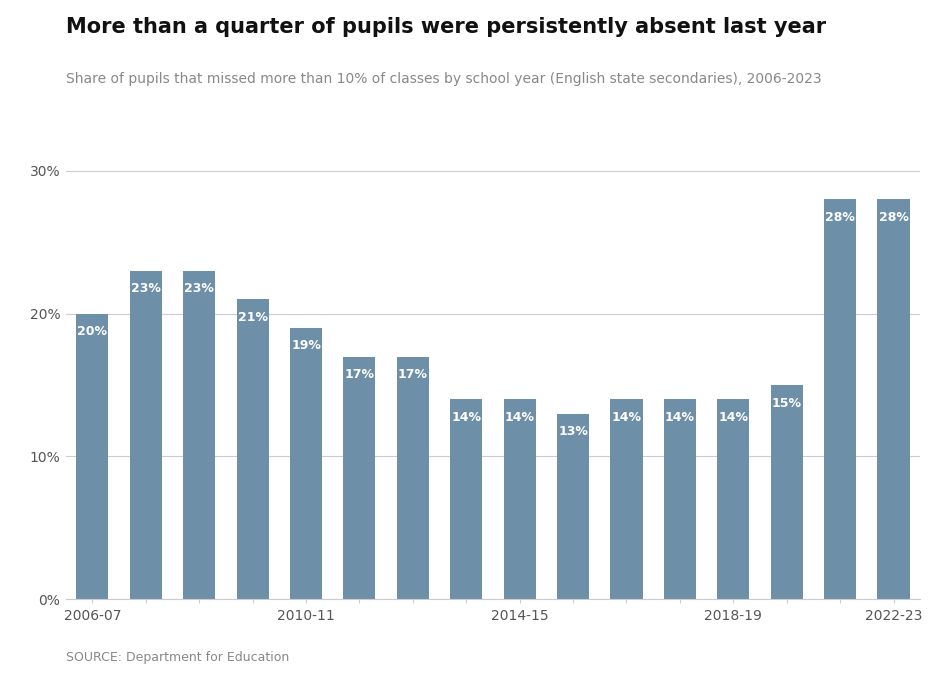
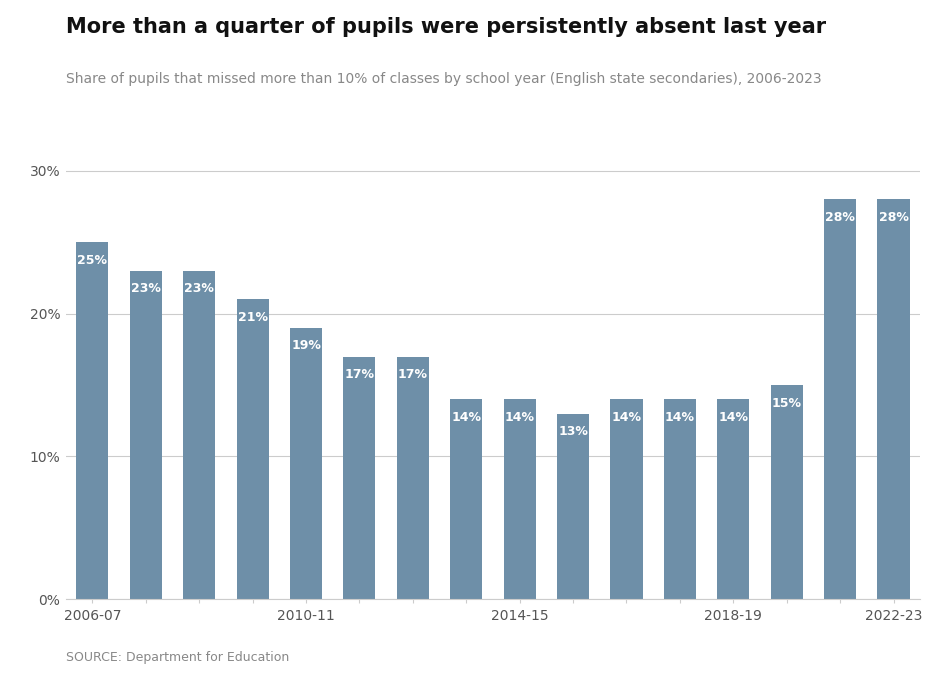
2006-07: 20% -> 25%
